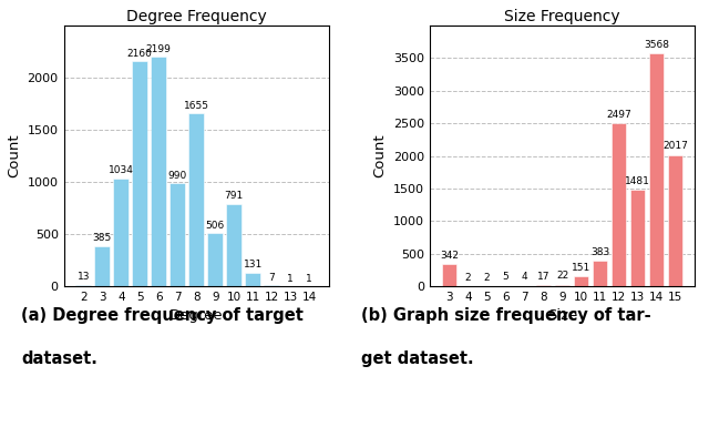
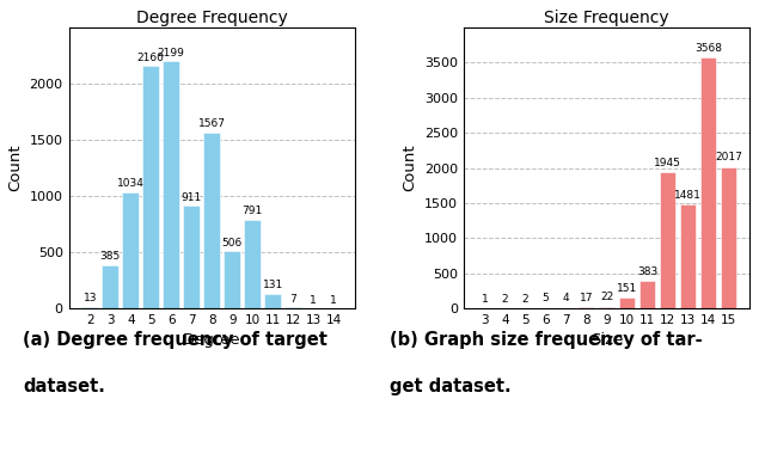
Degree Frequency/7: 990 -> 911
Degree Frequency/8: 1655 -> 1567
Size Frequency/3: 342 -> 1
Size Frequency/12: 2497 -> 1945
